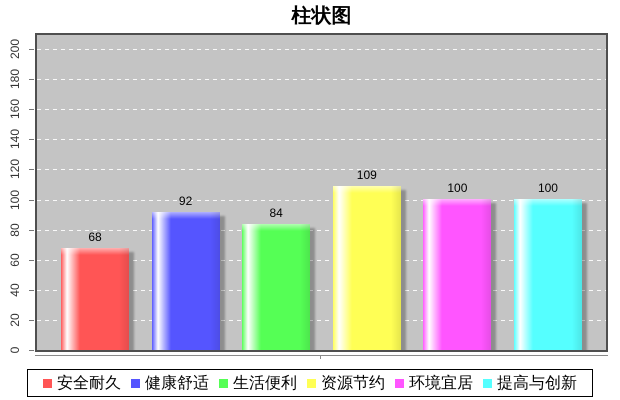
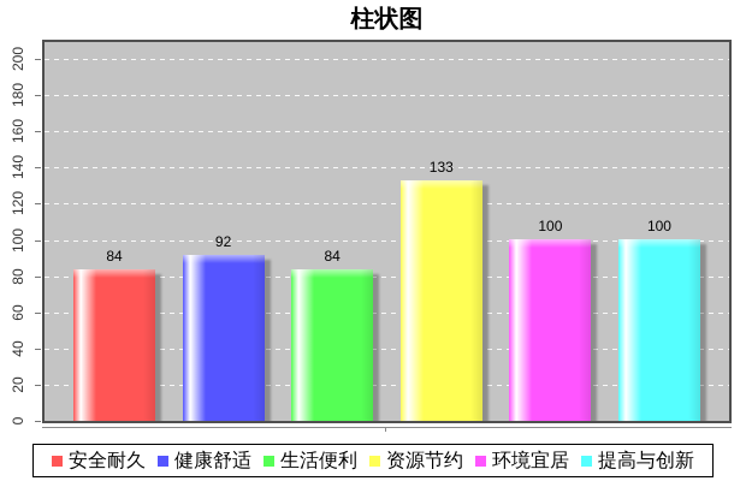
安全耐久: 68 -> 84
资源节约: 109 -> 133
